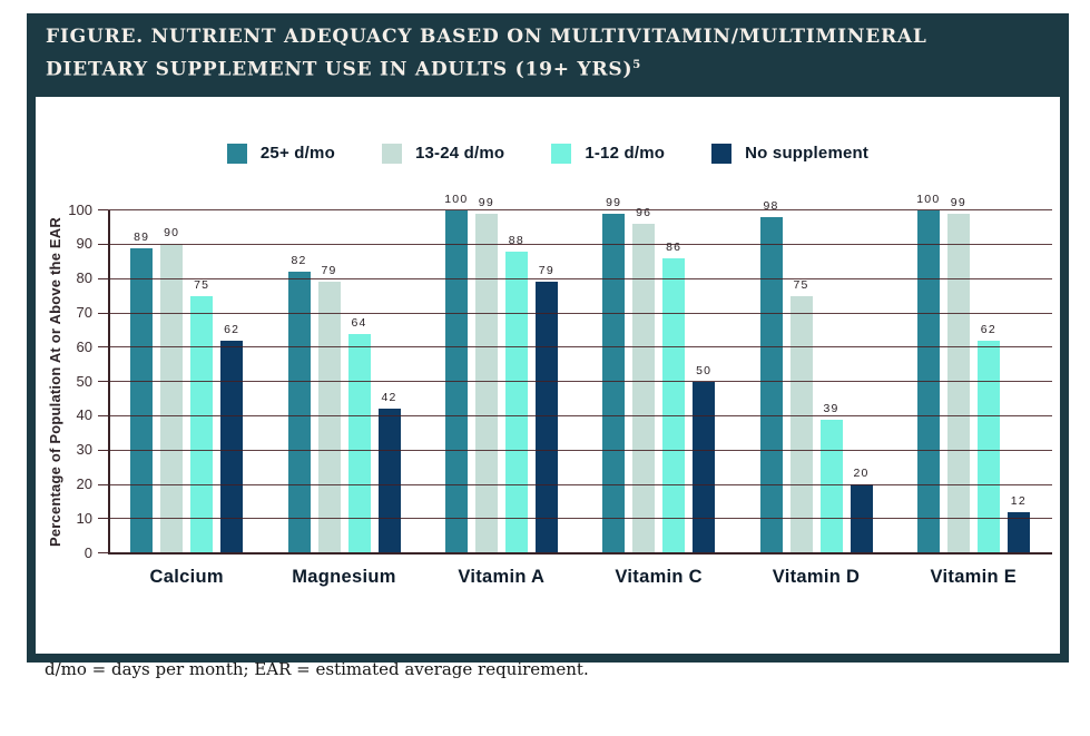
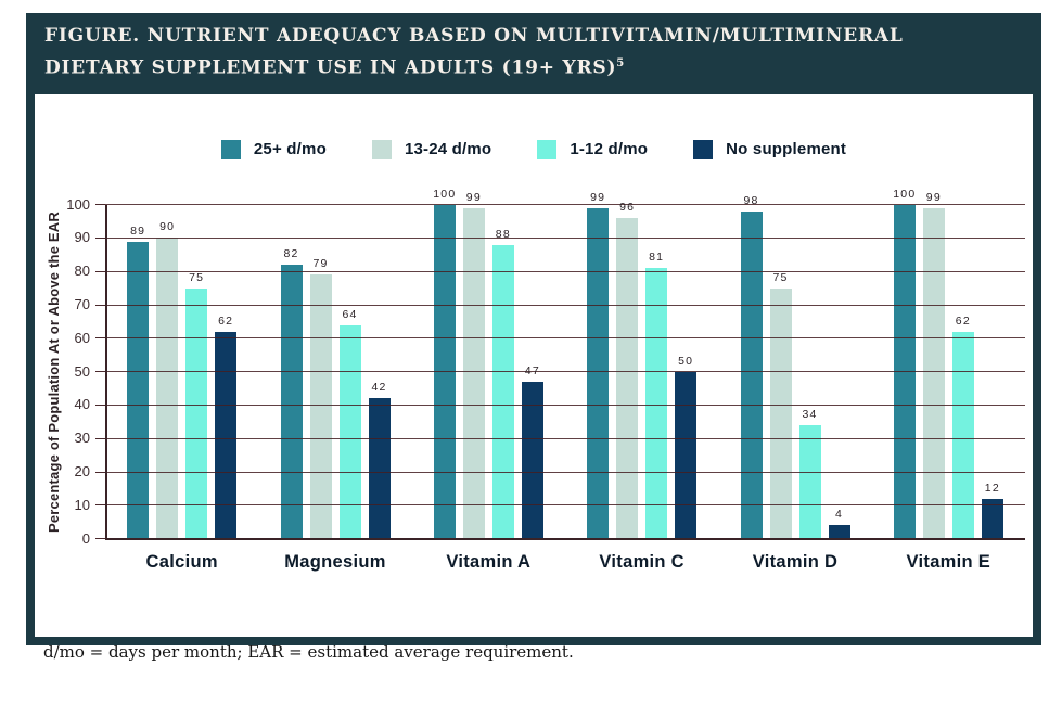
No supplement/Vitamin A: 79 -> 47
1-12 d/mo/Vitamin C: 86 -> 81
1-12 d/mo/Vitamin D: 39 -> 34
No supplement/Vitamin D: 20 -> 4
